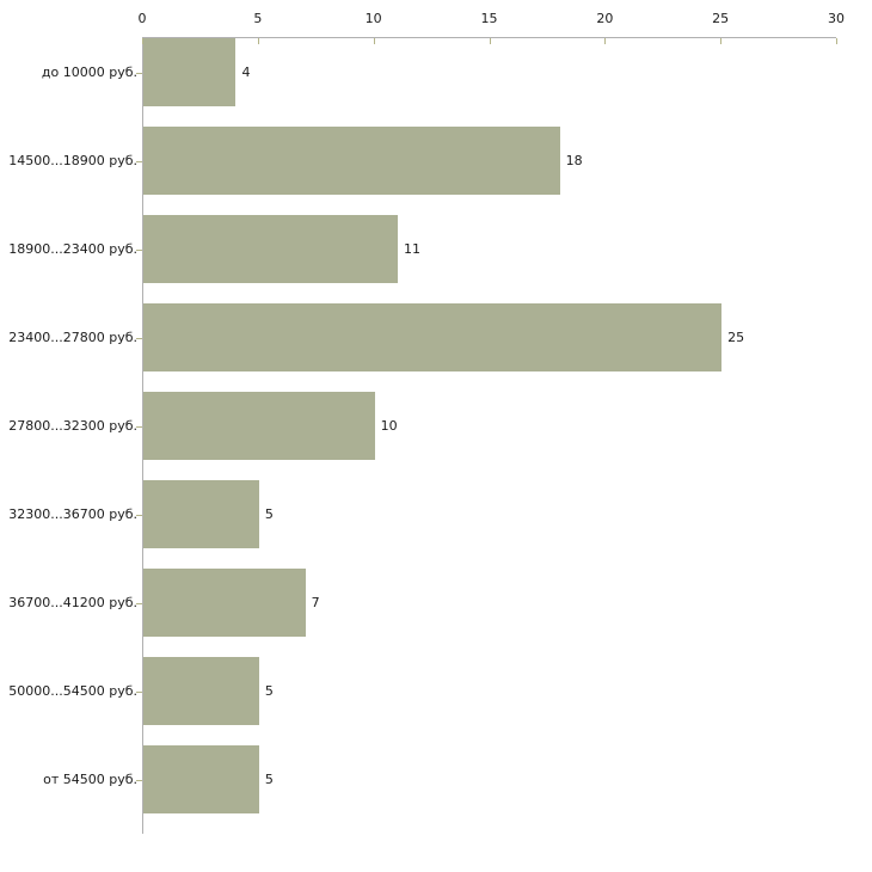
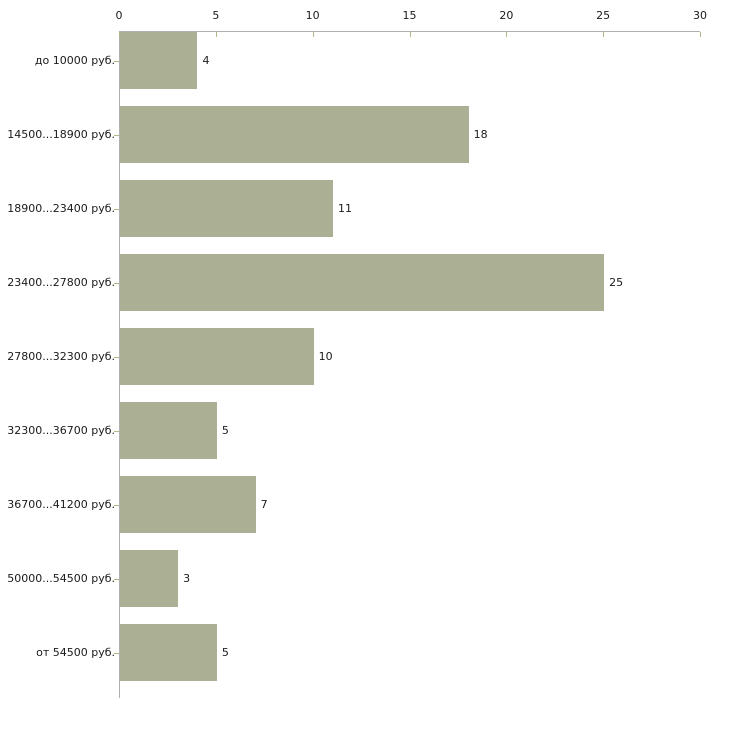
50000...54500 руб.: 5 -> 3
